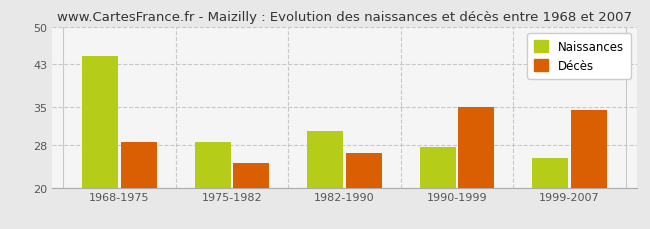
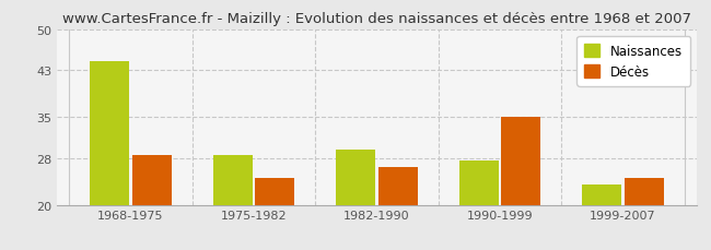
Naissances/1982-1990: 30.6 -> 29.5
Naissances/1999-2007: 25.6 -> 23.5
Décès/1999-2007: 34.4 -> 24.5
